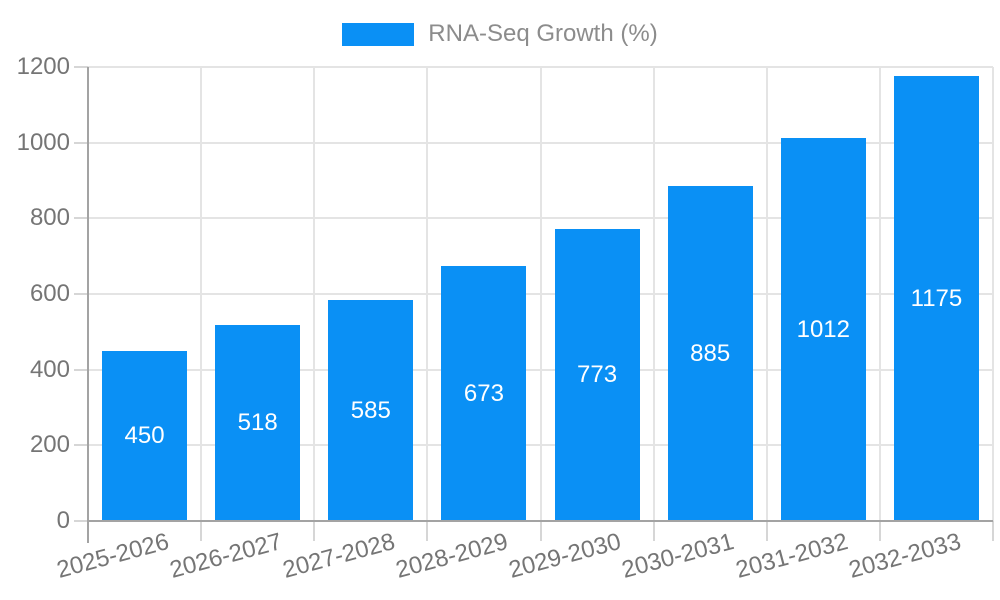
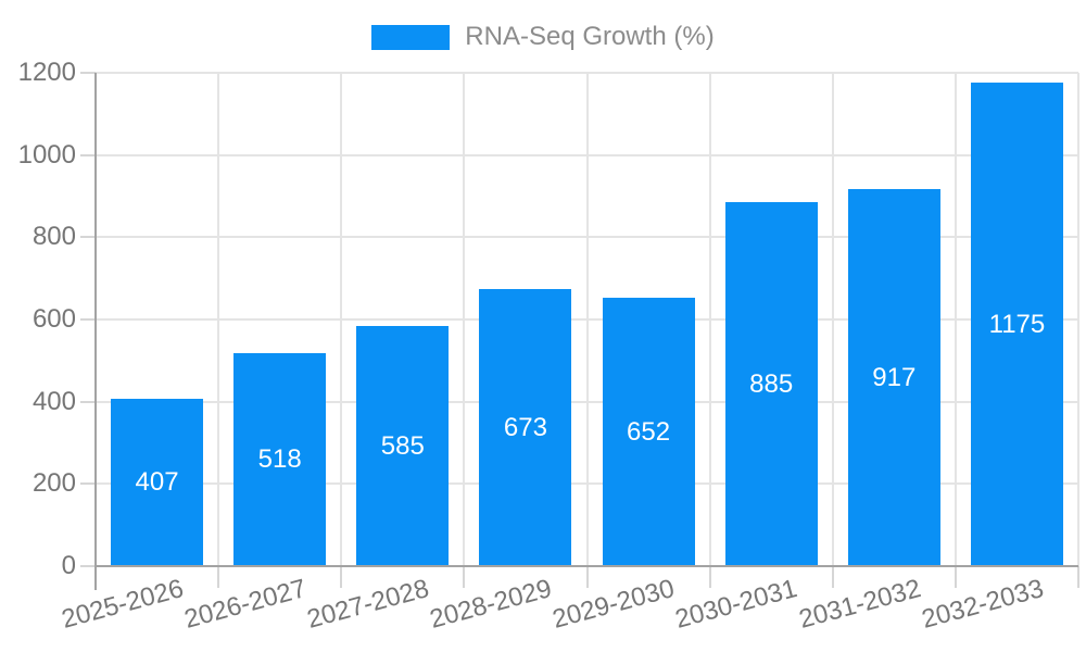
2025-2026: 450 -> 407
2029-2030: 773 -> 652
2031-2032: 1012 -> 917
